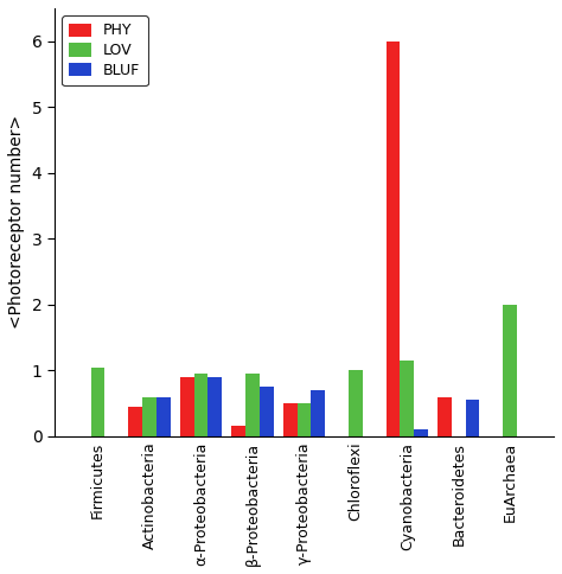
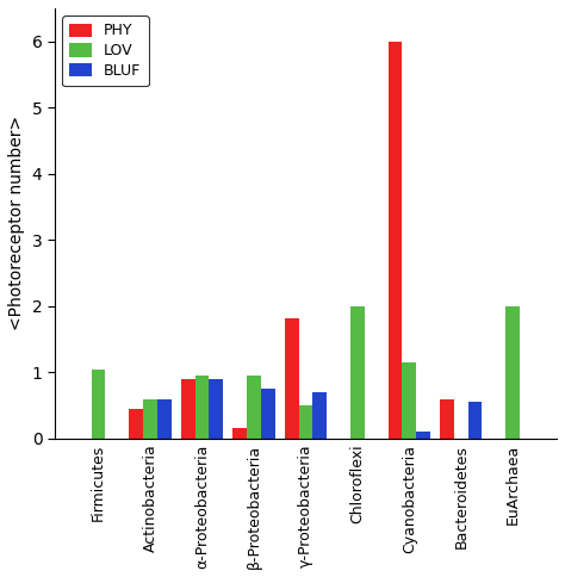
PHY/γ-Proteobacteria: 0.50 -> 1.82
LOV/Chloroflexi: 1.00 -> 2.00
